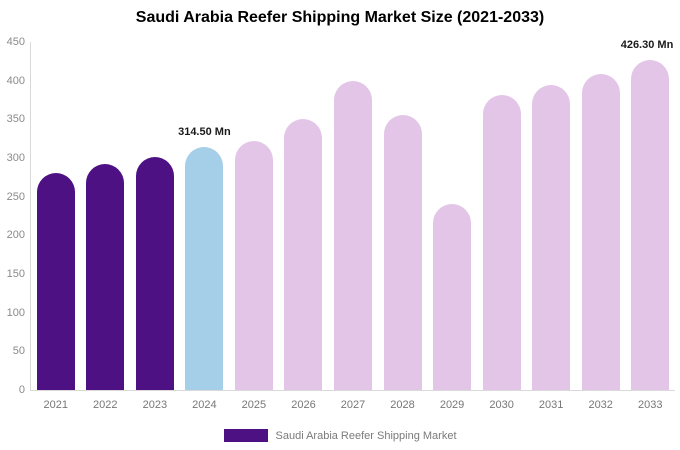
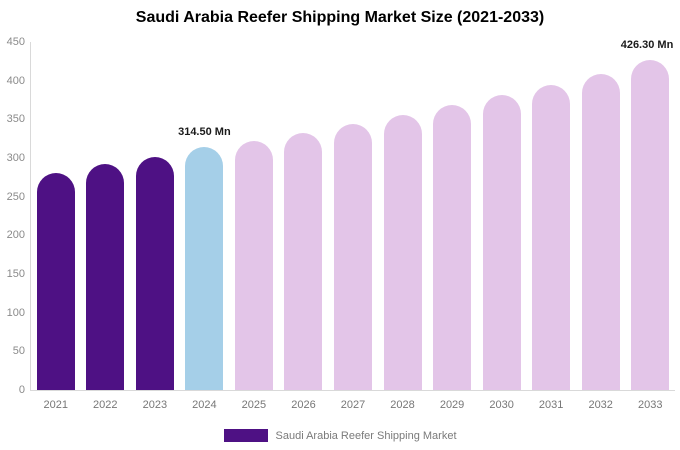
2026: 350 -> 330
2027: 400 -> 340
2029: 240 -> 370
